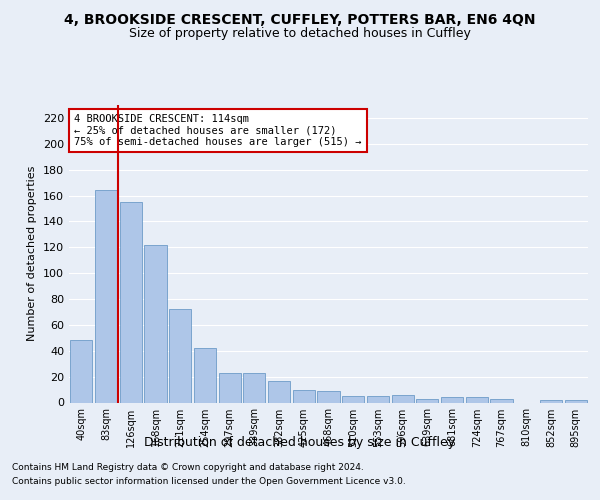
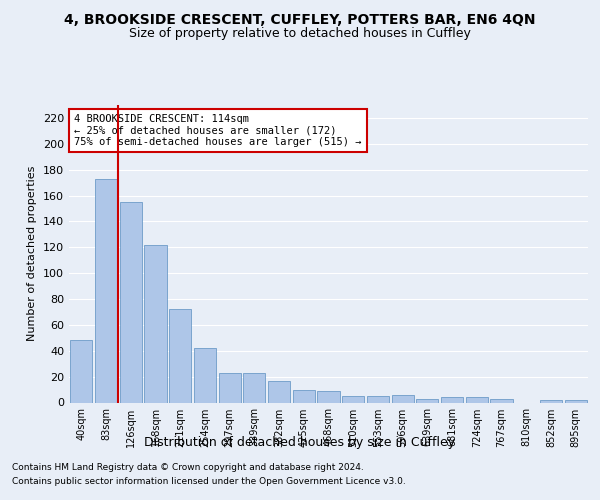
83sqm: 164 -> 173
